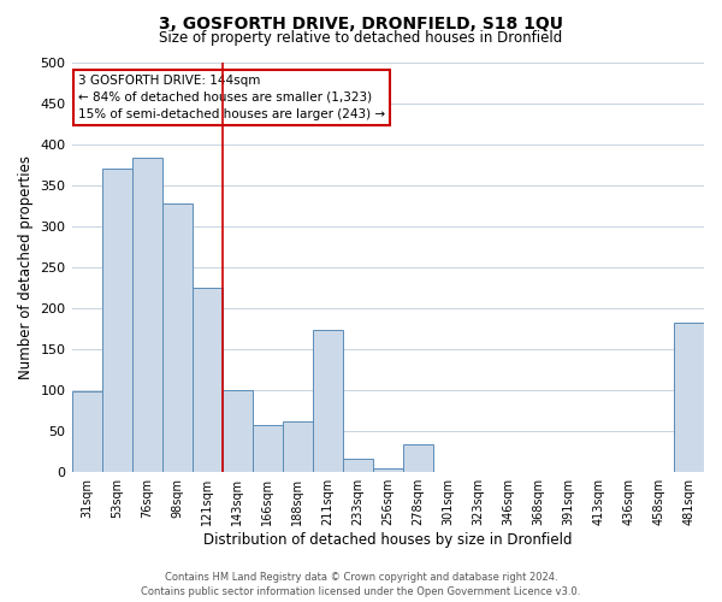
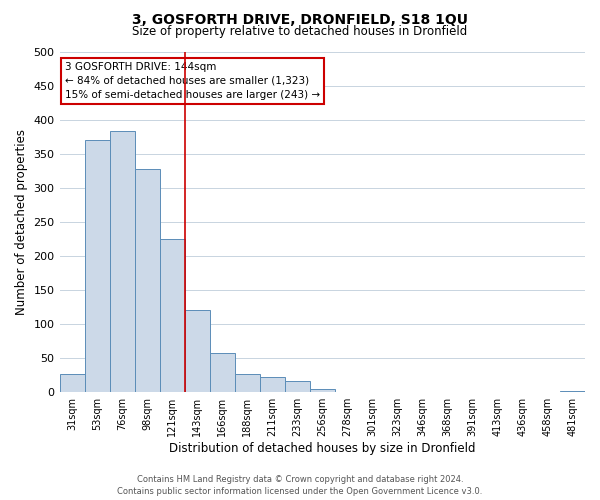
31sqm: 98 -> 27
143sqm: 100 -> 120
188sqm: 62 -> 27
211sqm: 174 -> 22
278sqm: 34 -> 1
481sqm: 182 -> 2
